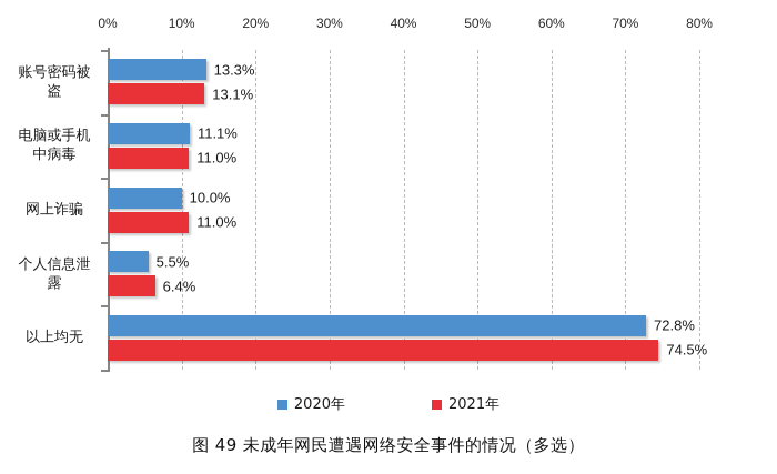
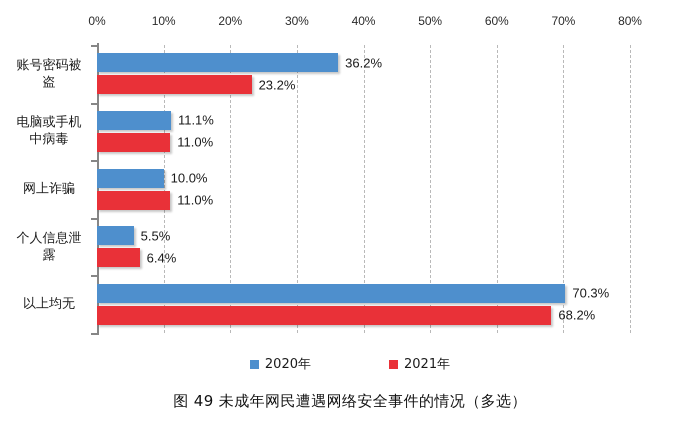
2020年/账号密码被盗: 13.3% -> 36.2%
2021年/账号密码被盗: 13.1% -> 23.2%
2020年/以上均无: 72.8% -> 70.3%
2021年/以上均无: 74.5% -> 68.2%
